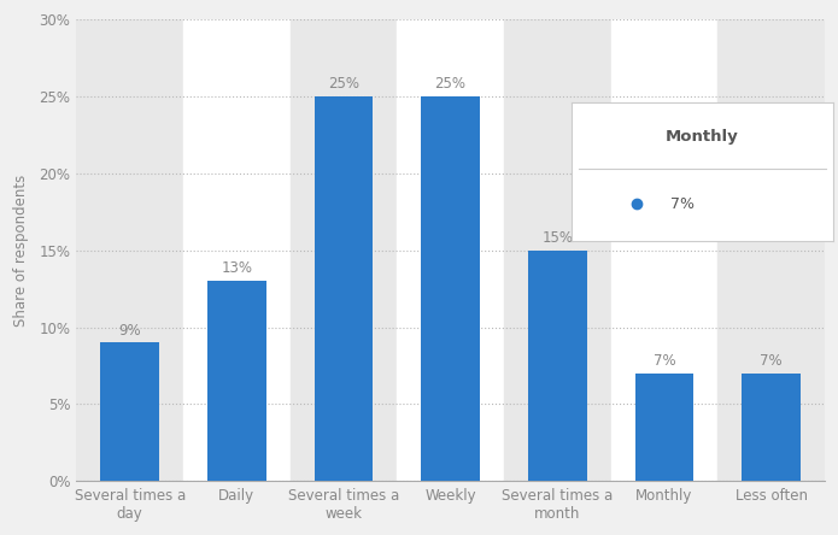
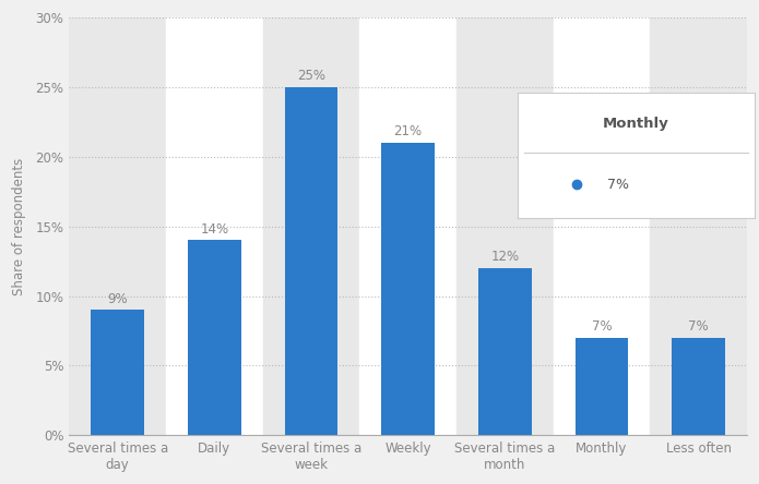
Daily: 13% -> 14%
Weekly: 25% -> 21%
Several times a month: 15% -> 12%
